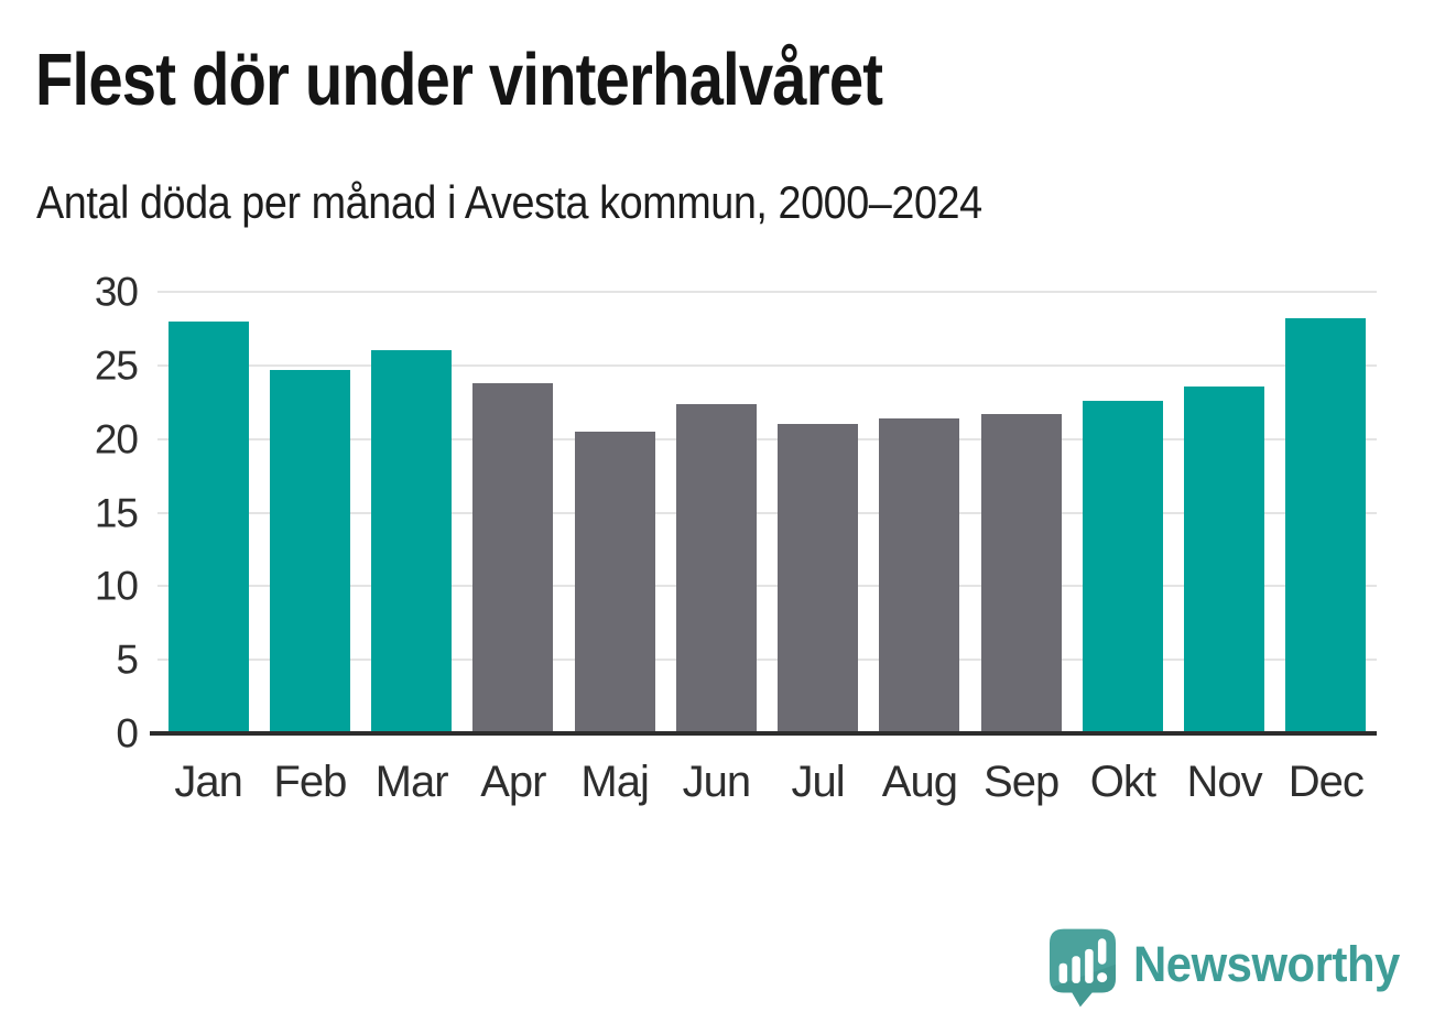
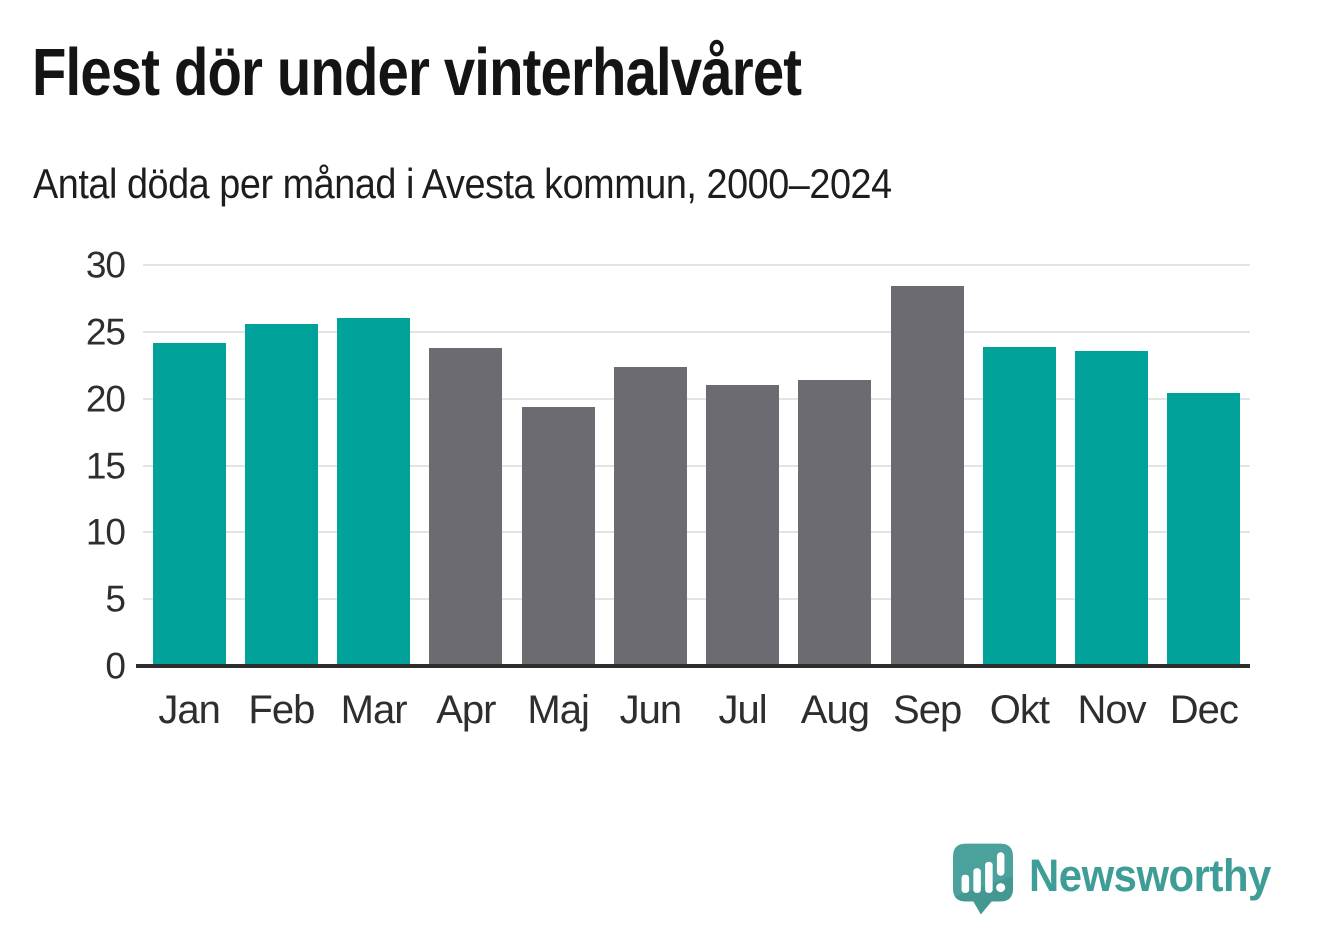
Jan: 28.0 -> 24.2
Feb: 24.7 -> 25.6
Maj: 20.5 -> 19.4
Sep: 21.7 -> 28.4
Okt: 22.6 -> 23.9
Dec: 28.2 -> 20.4
